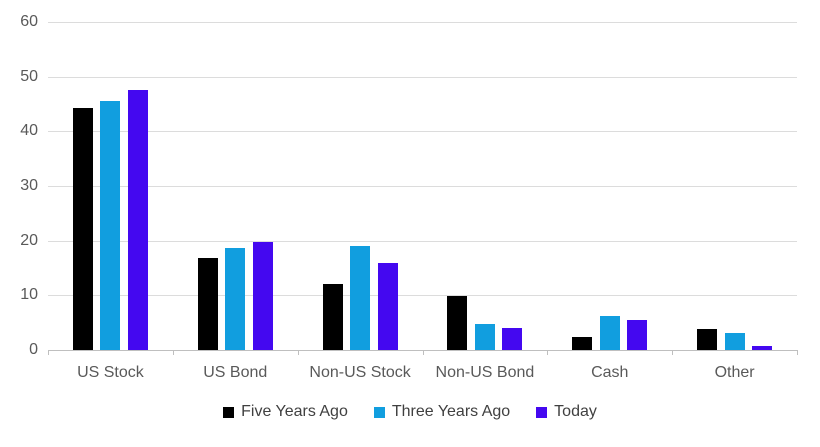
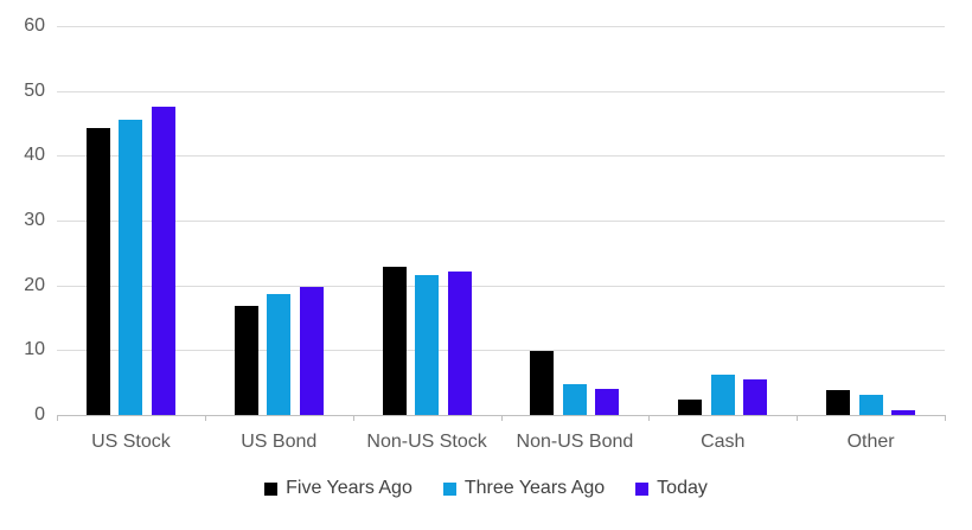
Five Years Ago/Non-US Stock: 12 -> 23
Three Years Ago/Non-US Stock: 19 -> 22
Today/Non-US Stock: 16 -> 22
